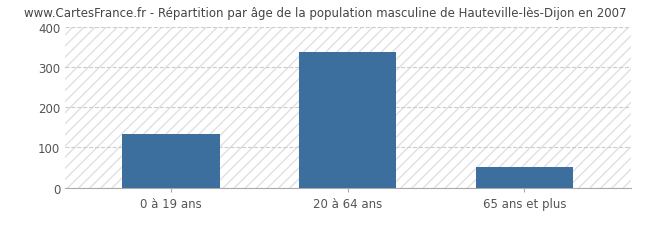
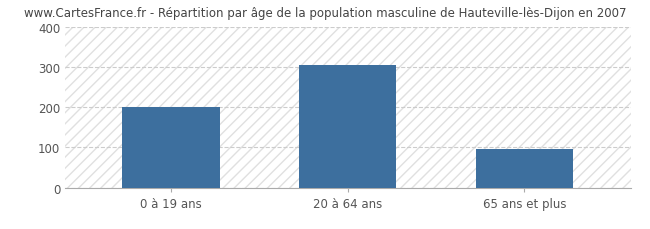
0 à 19 ans: 132 -> 200
20 à 64 ans: 336 -> 305
65 ans et plus: 51 -> 95
